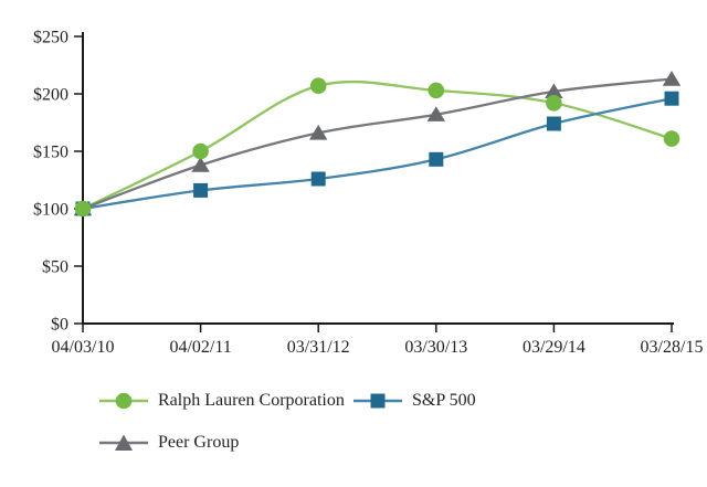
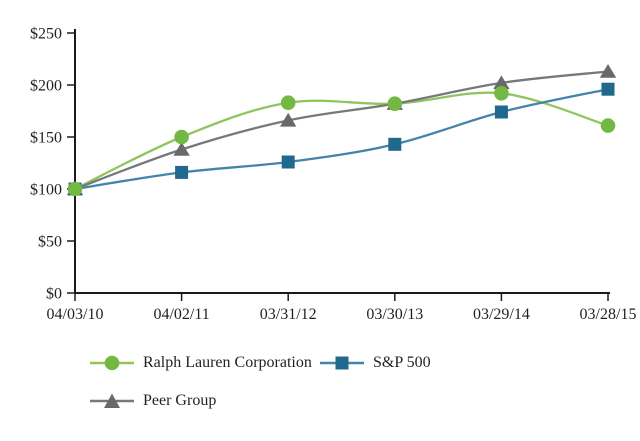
Ralph Lauren Corporation/03/31/12: $207 -> $183
Ralph Lauren Corporation/03/30/13: $203 -> $182
